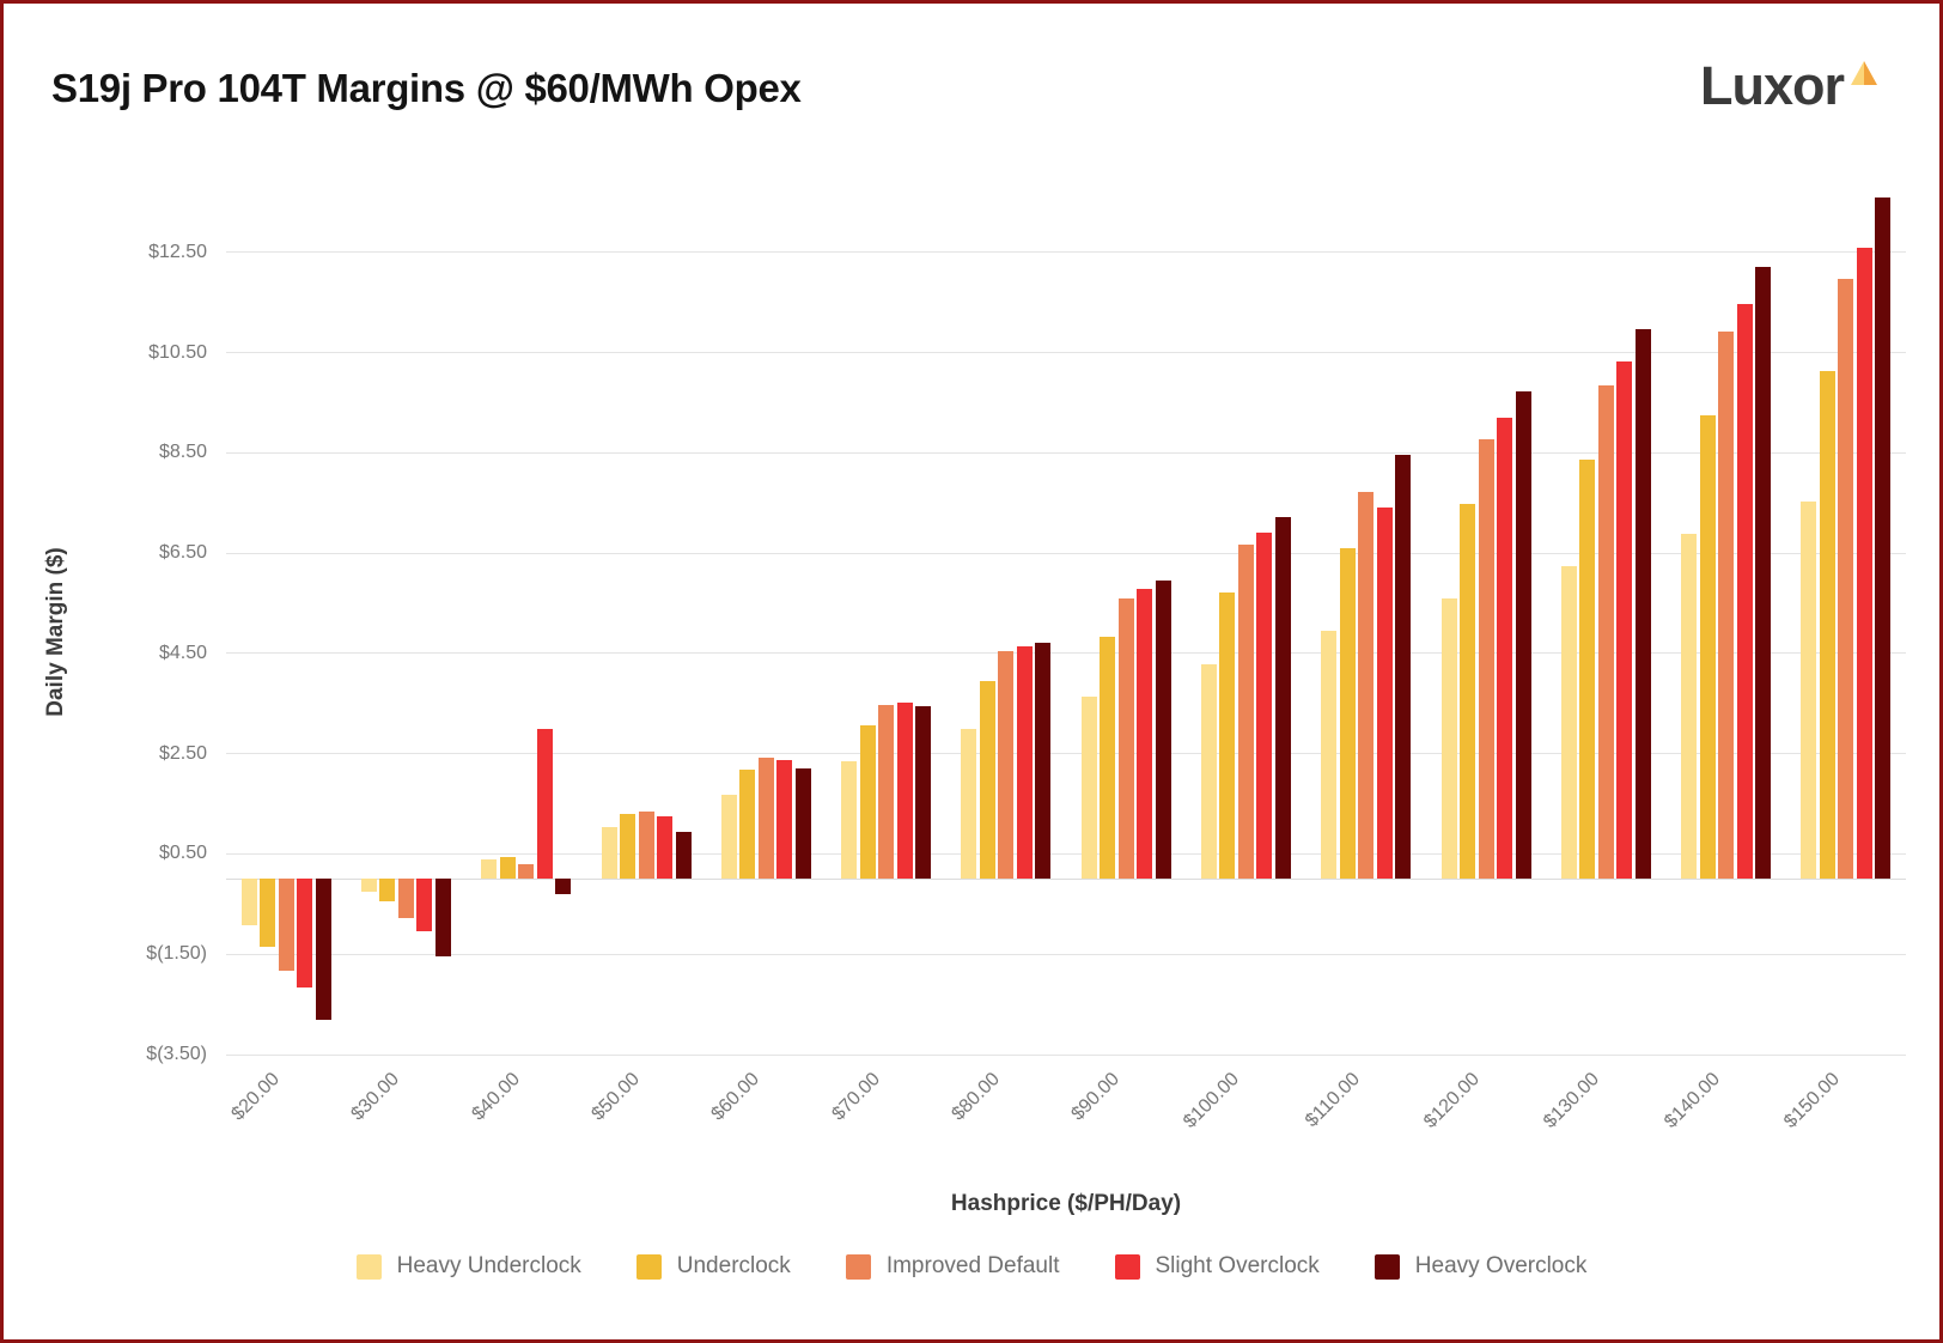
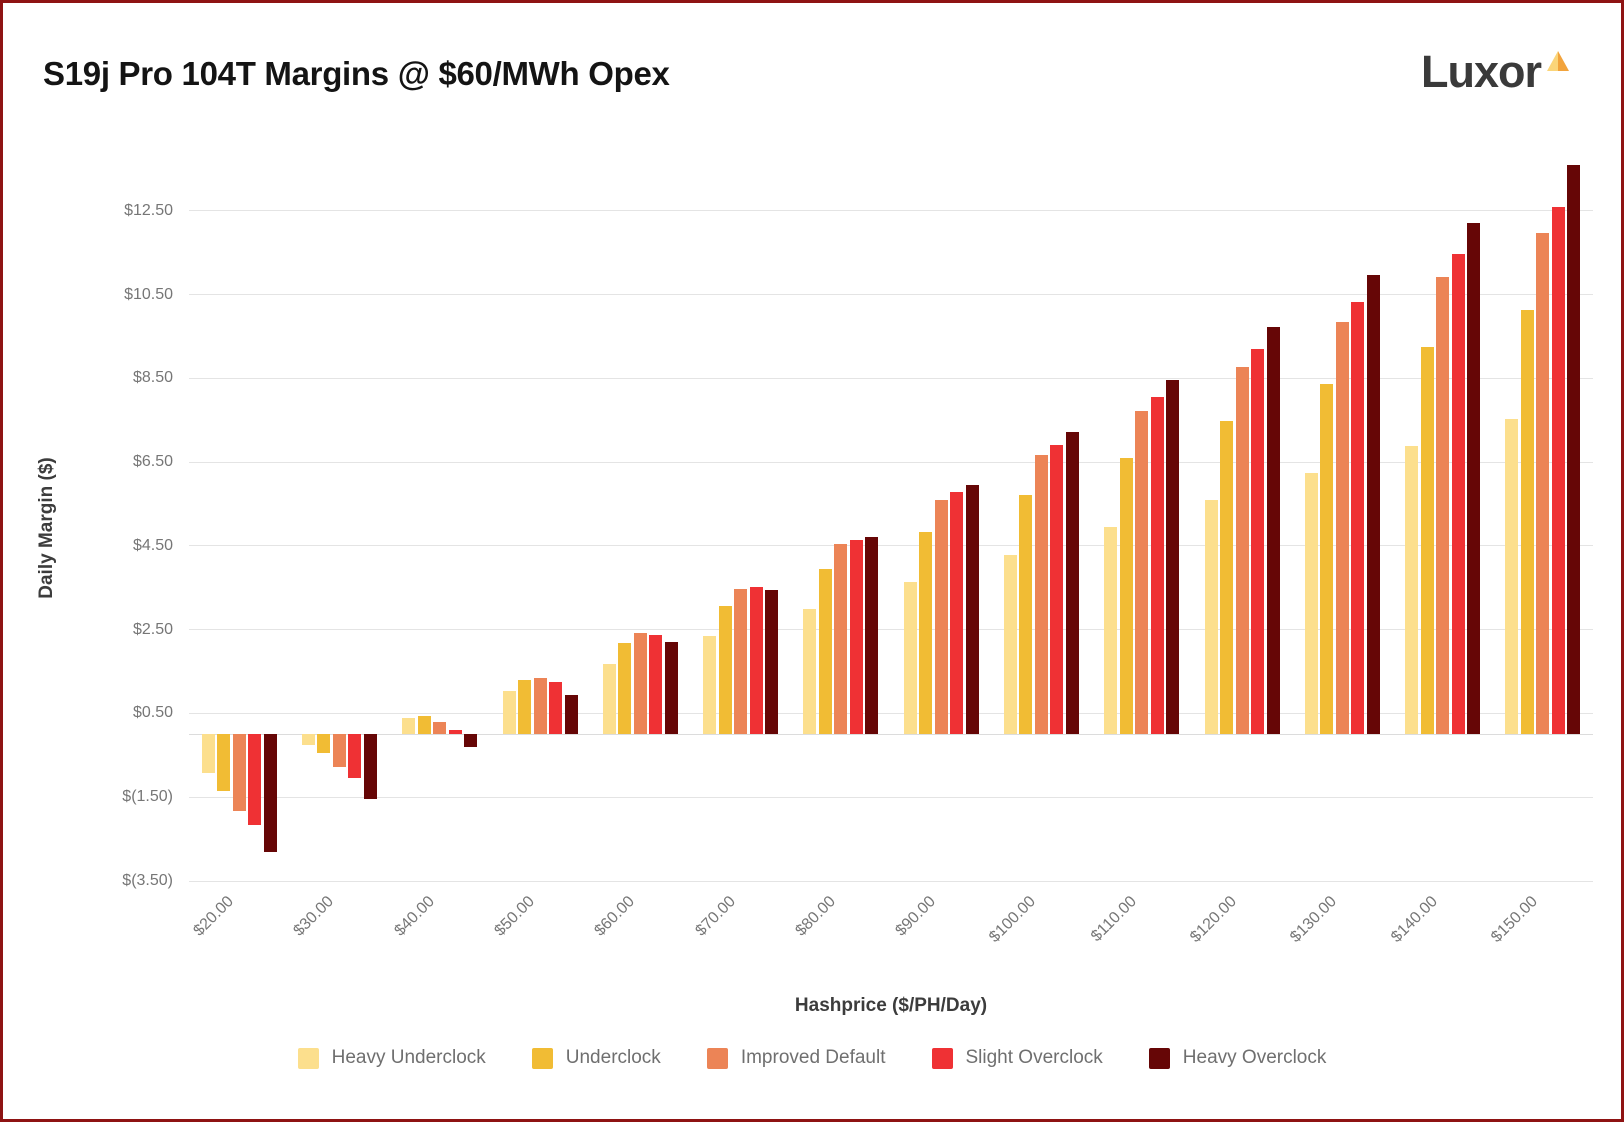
Slight Overclock/$40.00: $3.0 -> $0.1
Slight Overclock/$110.00: $7.4 -> $8.1
